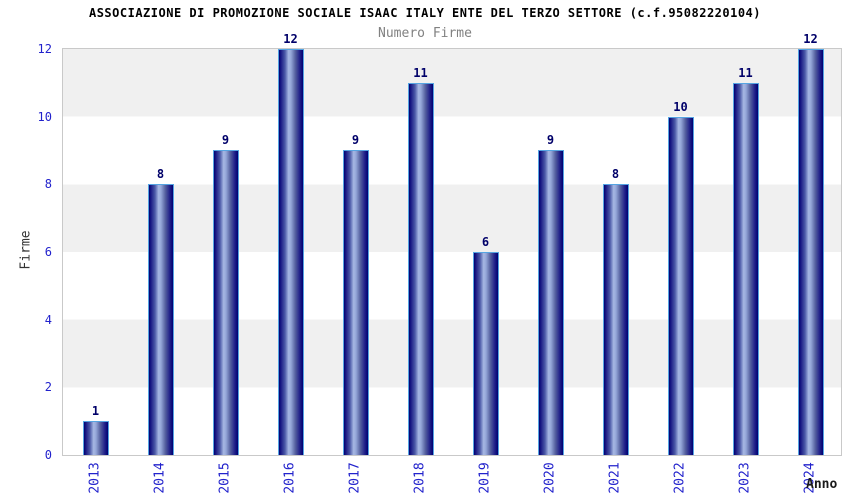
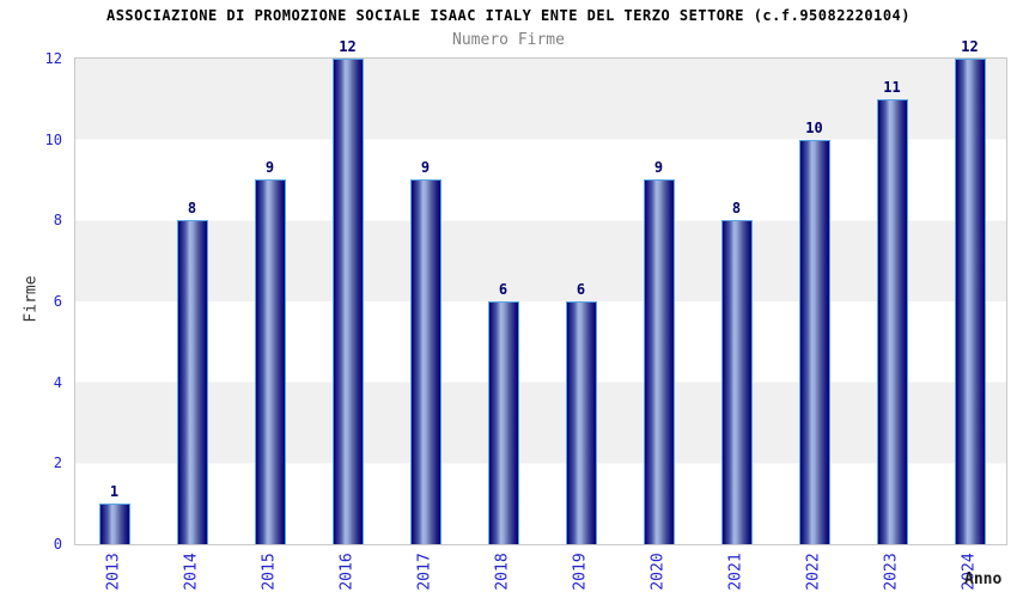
2018: 11 -> 6
